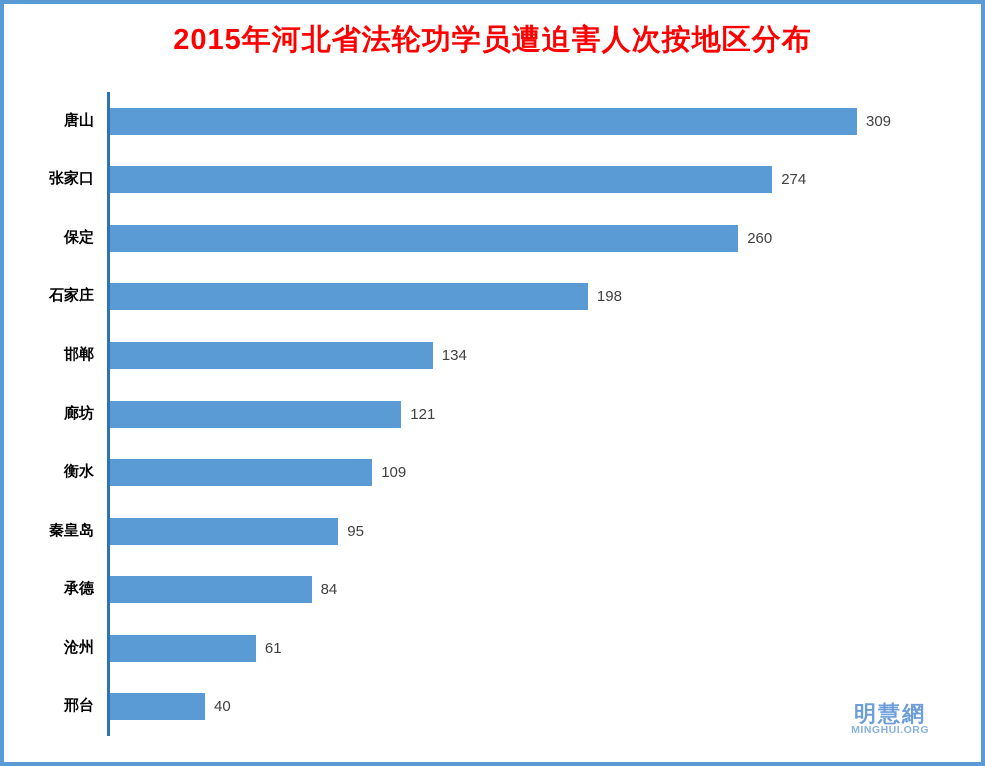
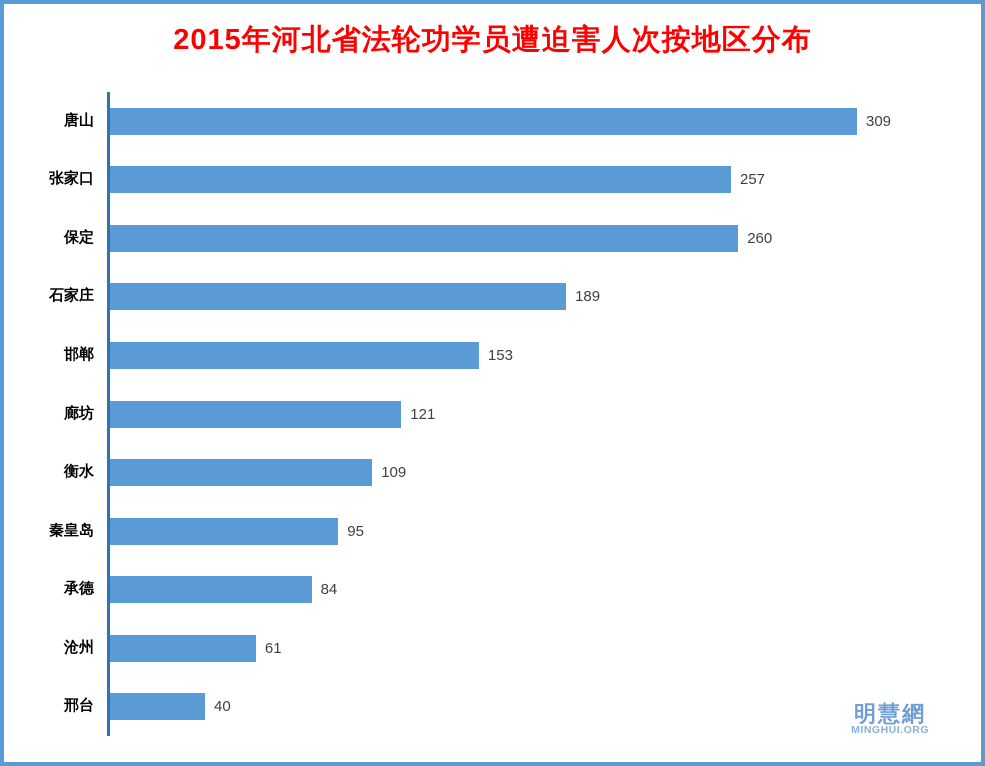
张家口: 274 -> 257
石家庄: 198 -> 189
邯郸: 134 -> 153
